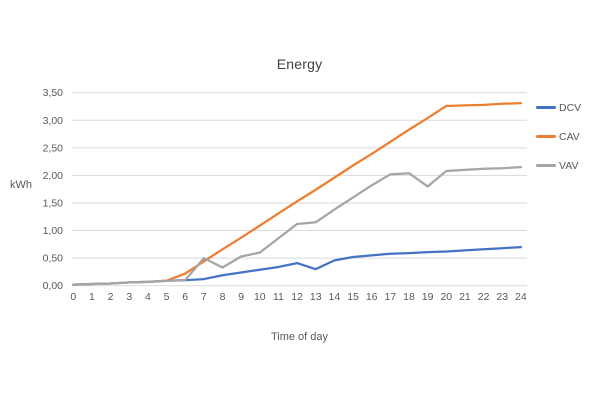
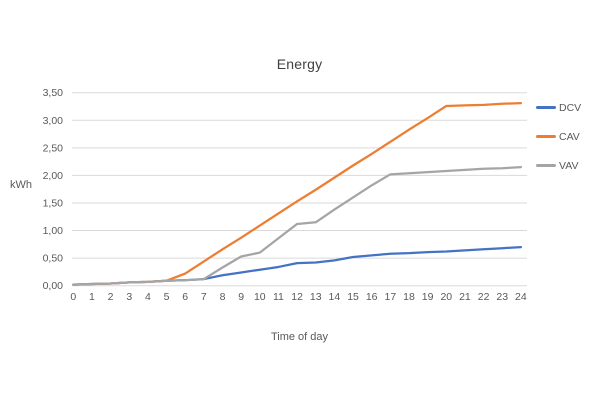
VAV/7: 0,5 -> 0,1
DCV/13: 0,3 -> 0,4
VAV/19: 1,8 -> 2,1
